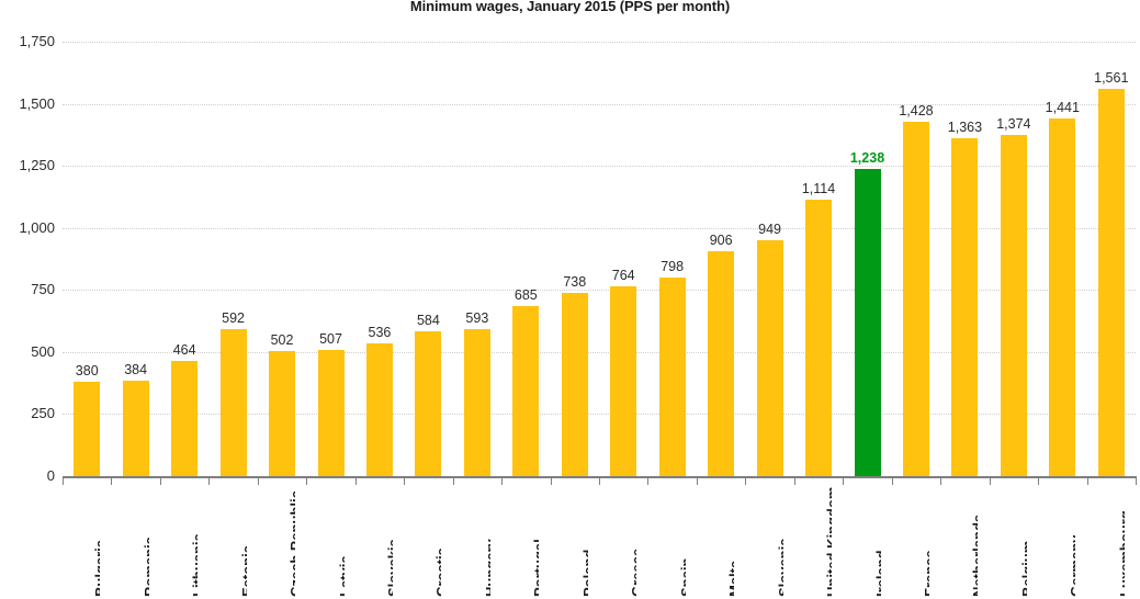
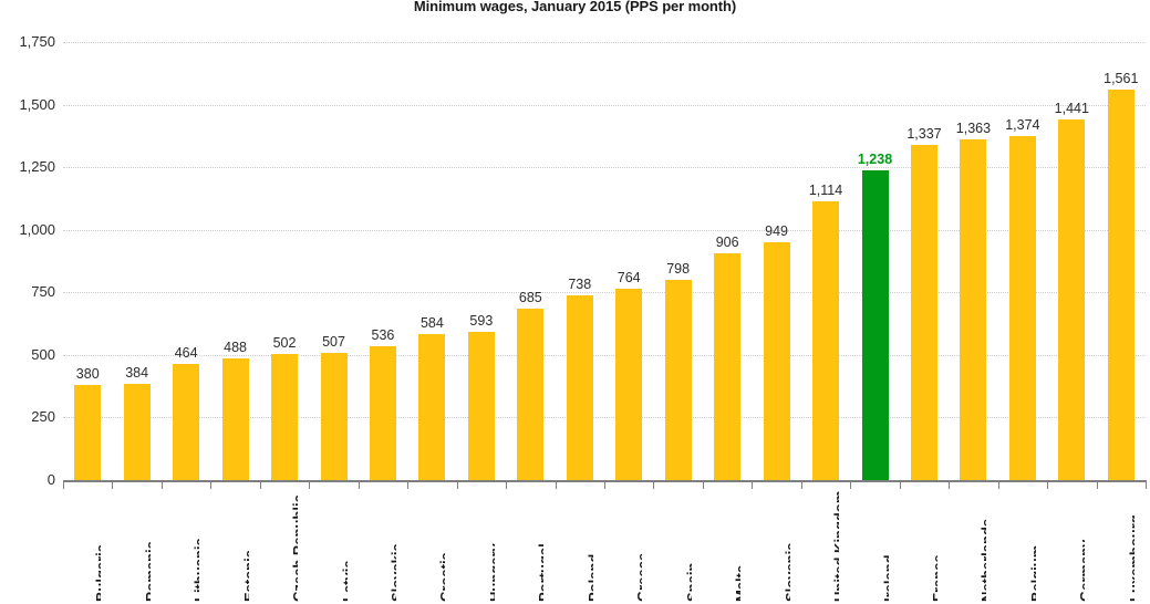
Estonia: 592 -> 488
France: 1,428 -> 1,337
